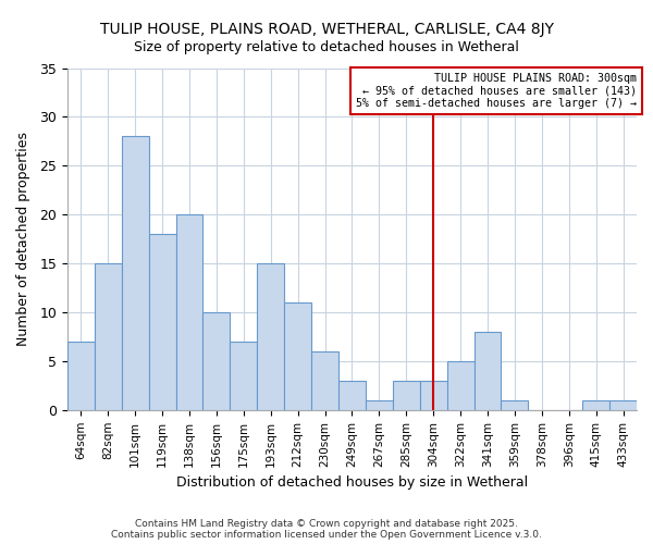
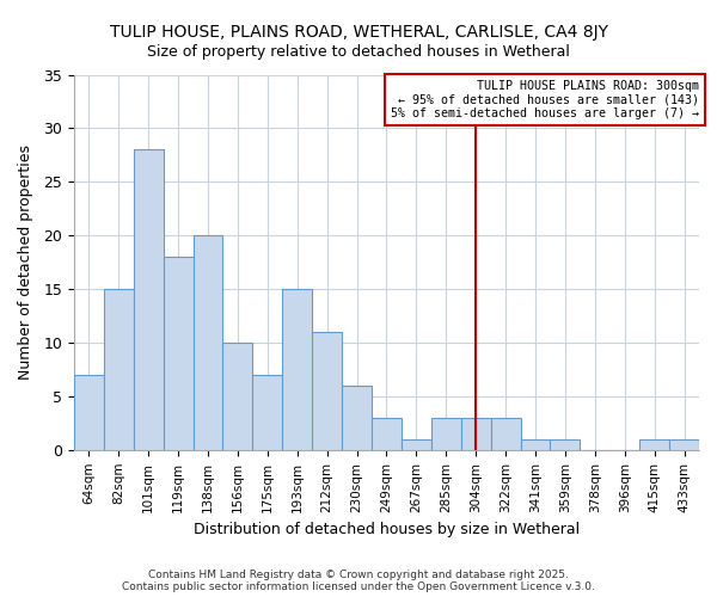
322sqm: 5 -> 3
341sqm: 8 -> 1
